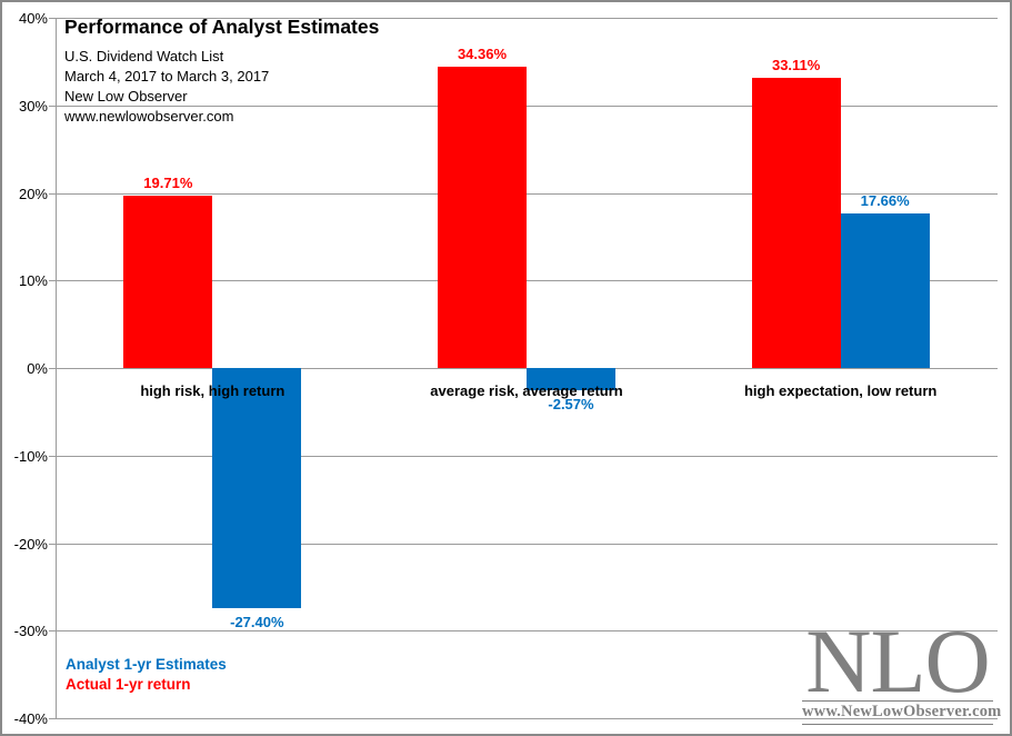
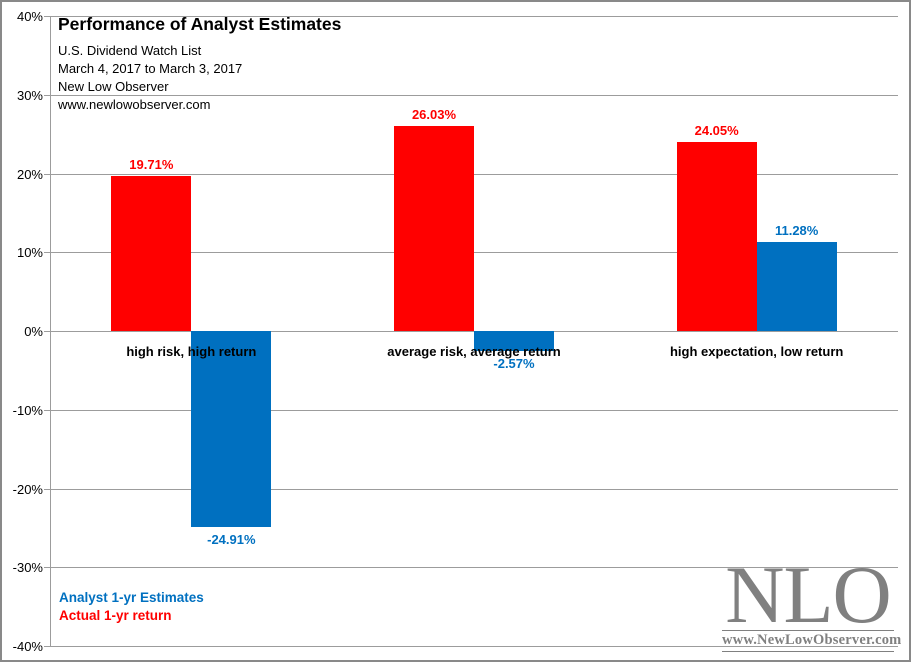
Analyst 1-yr Estimates/high risk, high return: -27.40% -> -24.91%
Actual 1-yr return/average risk, average return: 34.36% -> 26.03%
Actual 1-yr return/high expectation, low return: 33.11% -> 24.05%
Analyst 1-yr Estimates/high expectation, low return: 17.66% -> 11.28%
